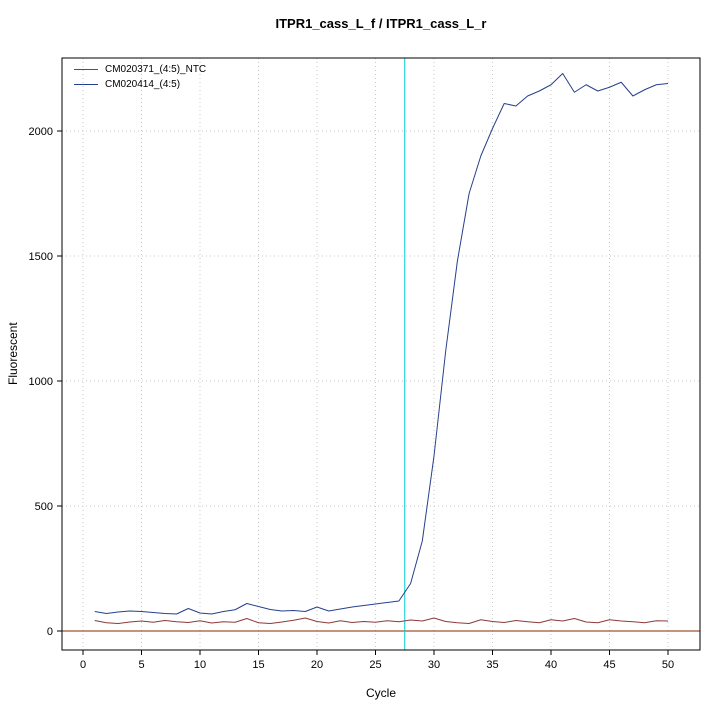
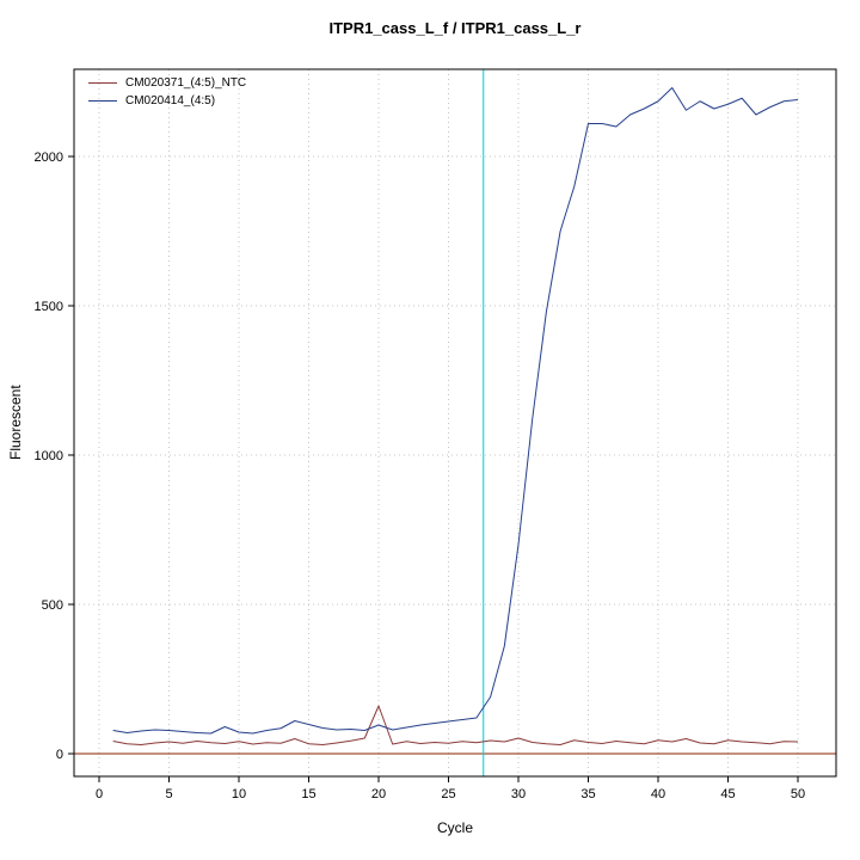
CM020371_(4:5)_NTC/20: 40 -> 160
CM020414_(4:5)/35: 2010 -> 2110
